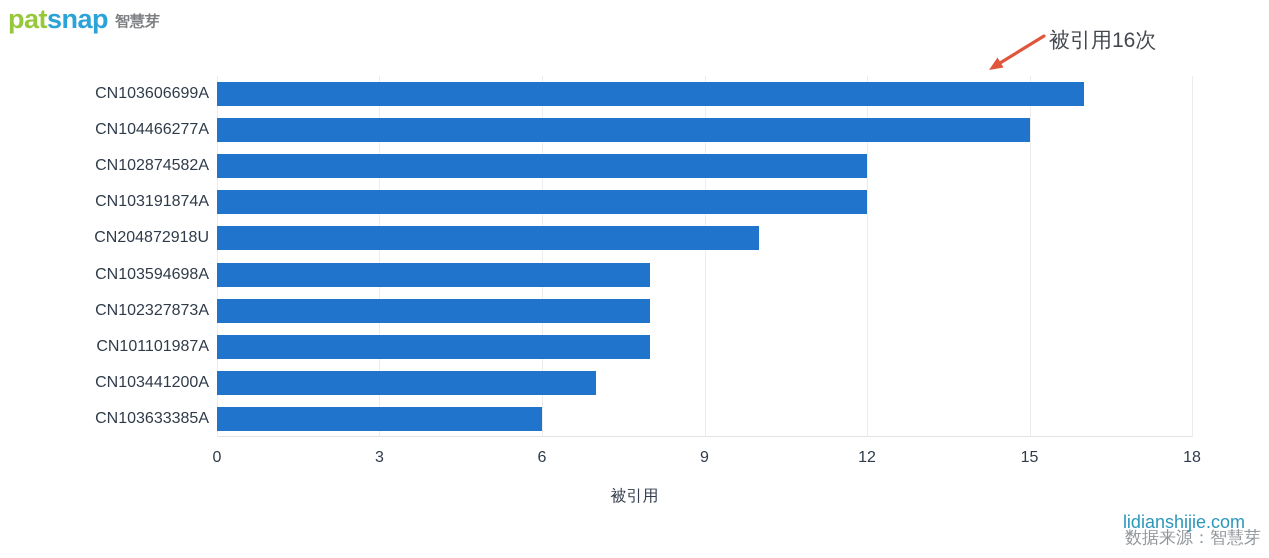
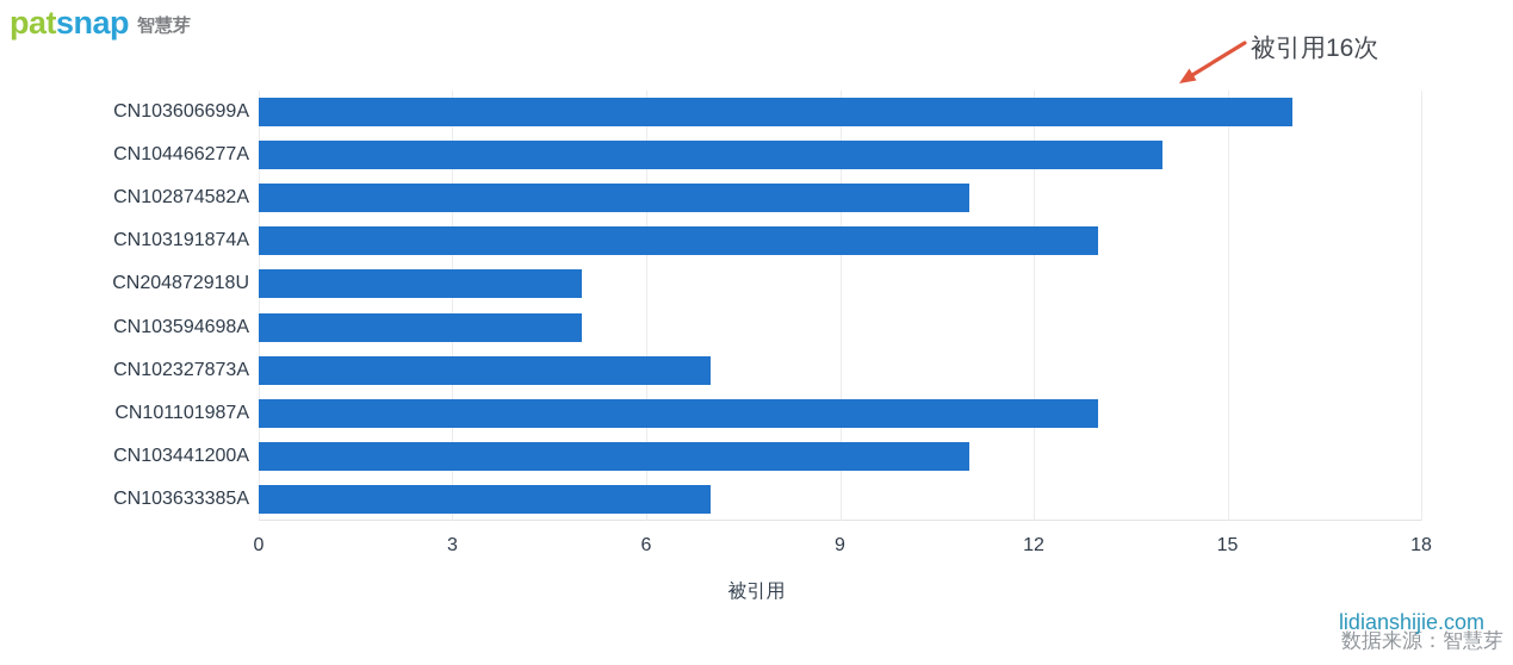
CN104466277A: 15 -> 14
CN102874582A: 12 -> 11
CN103191874A: 12 -> 13
CN204872918U: 10 -> 5
CN103594698A: 8 -> 5
CN102327873A: 8 -> 7
CN101101987A: 8 -> 13
CN103441200A: 7 -> 11
CN103633385A: 6 -> 7
